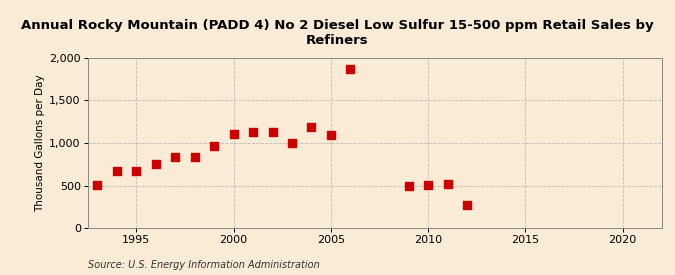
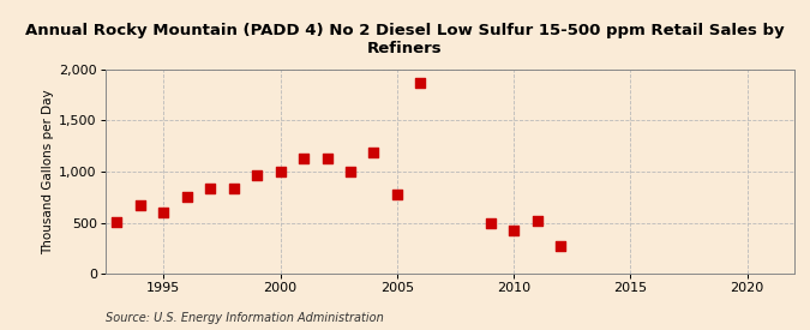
1995: 670 -> 600
2000: 1,100 -> 1,000
2005: 1,090 -> 780
2010: 510 -> 420
